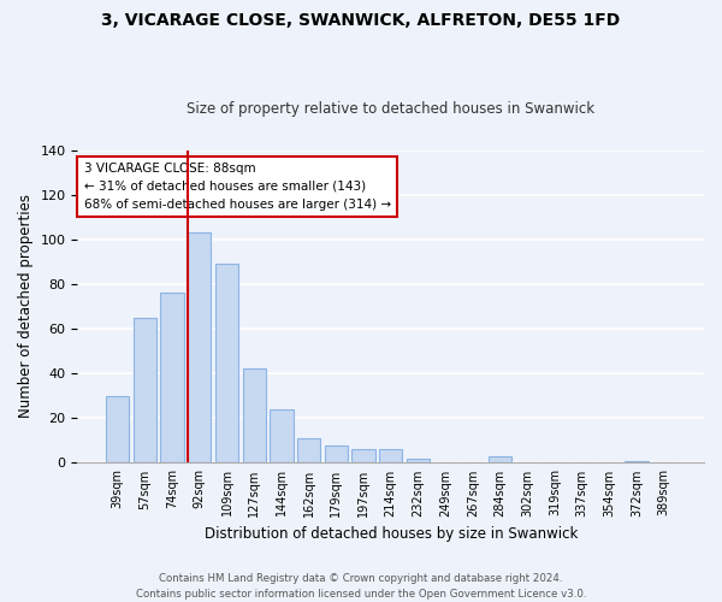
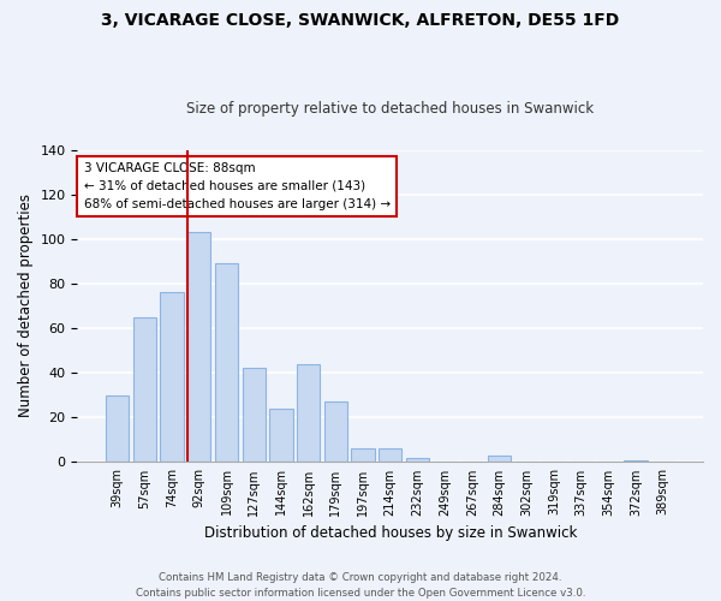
162sqm: 11 -> 44
179sqm: 8 -> 27
